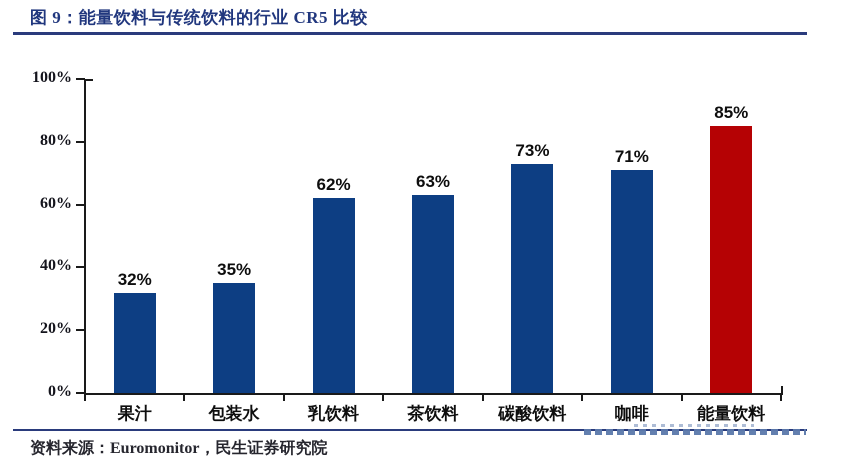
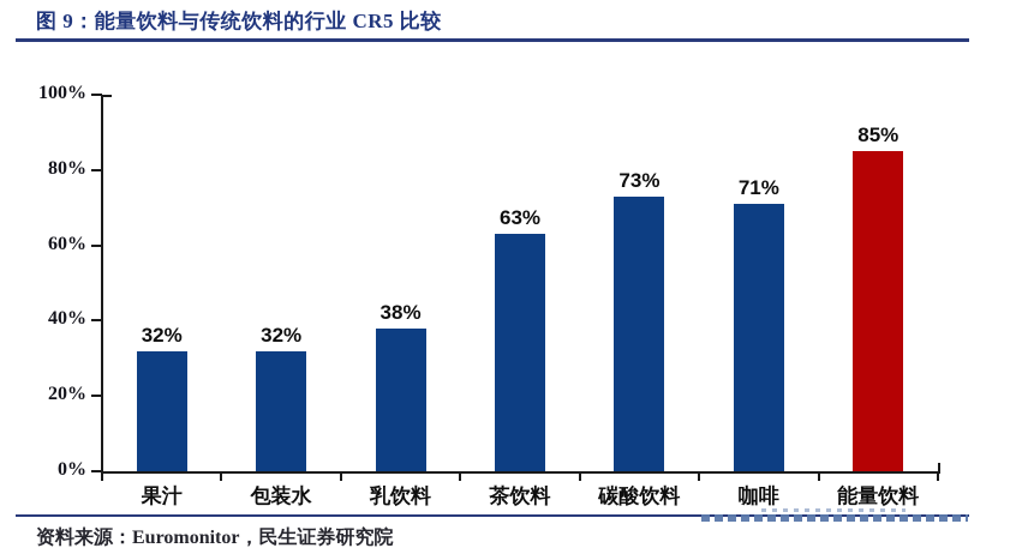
包装水: 35% -> 32%
乳饮料: 62% -> 38%
